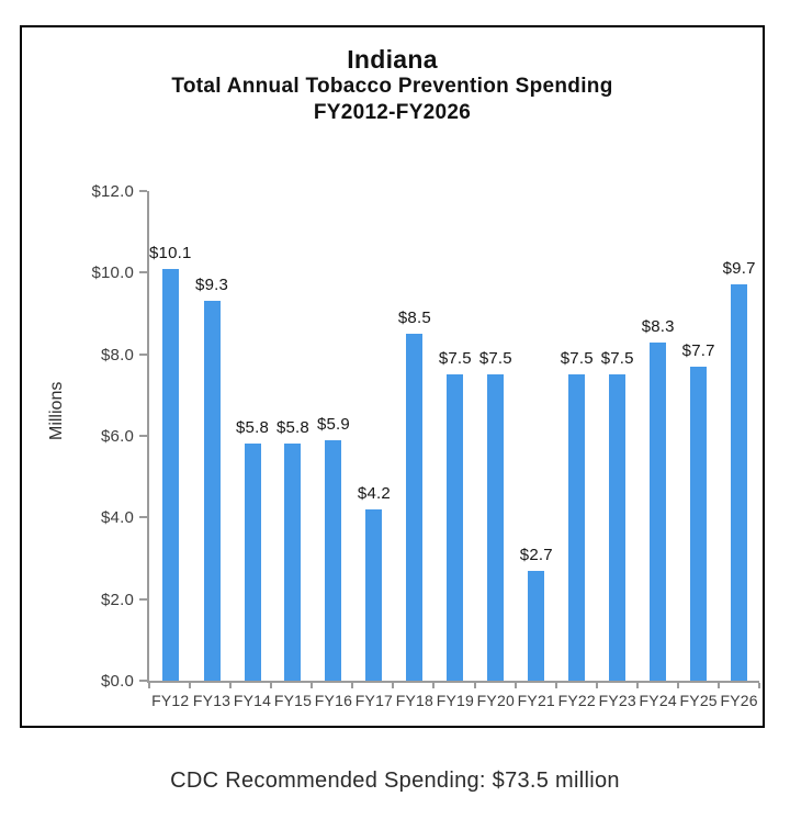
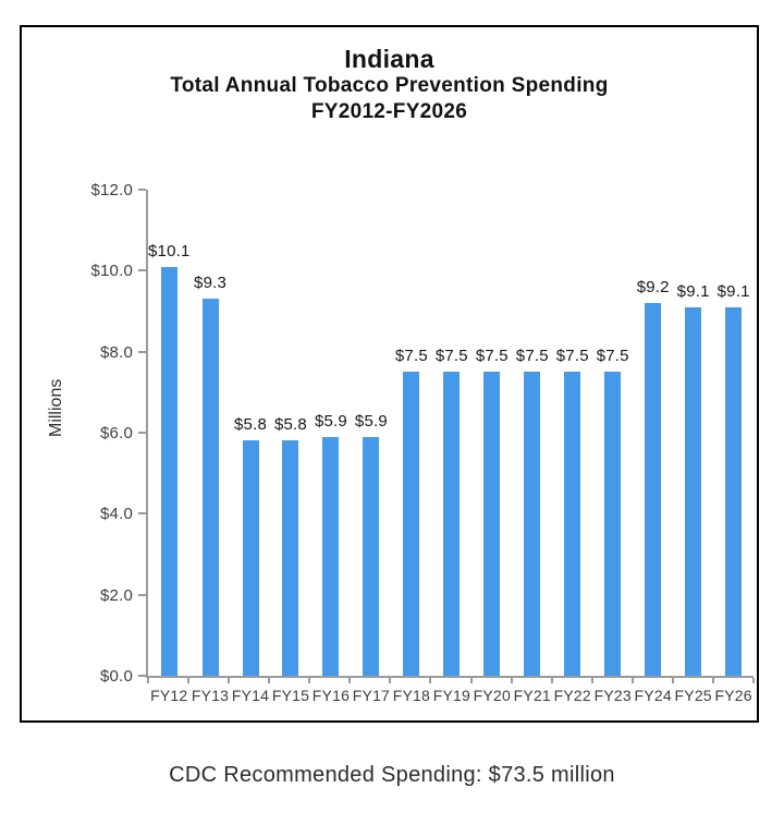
FY17: $4.2 -> $5.9
FY18: $8.5 -> $7.5
FY21: $2.7 -> $7.5
FY24: $8.3 -> $9.2
FY25: $7.7 -> $9.1
FY26: $9.7 -> $9.1
